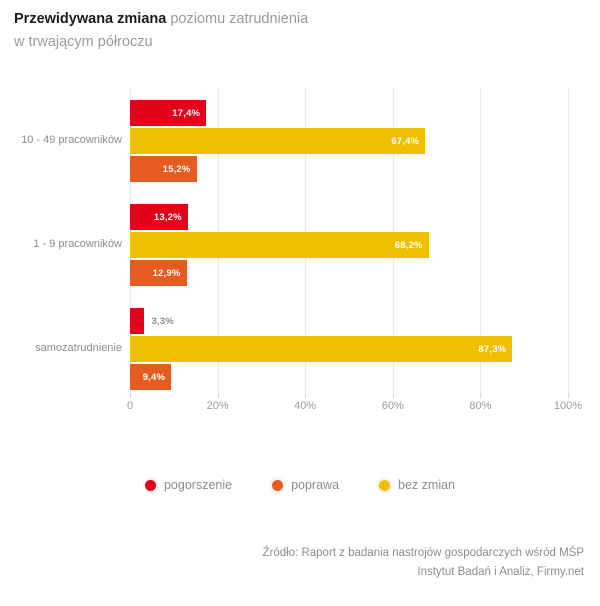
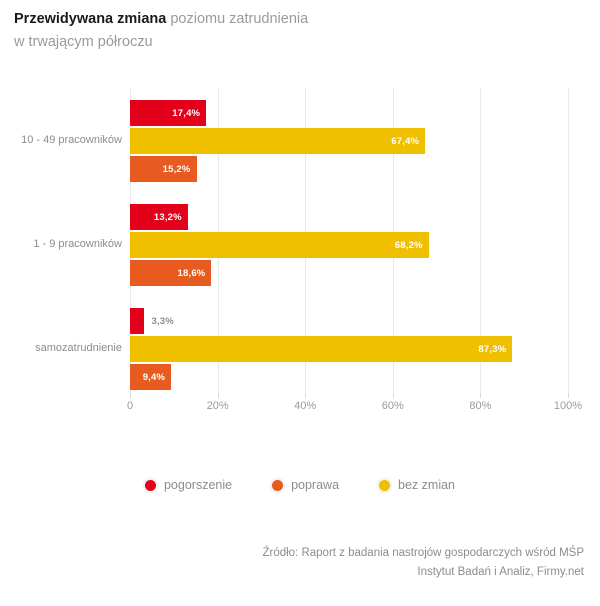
poprawa/1 - 9 pracowników: 12,9% -> 18,6%
